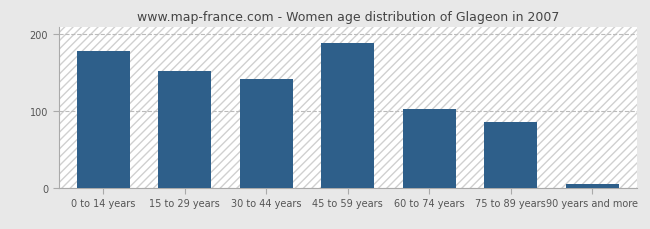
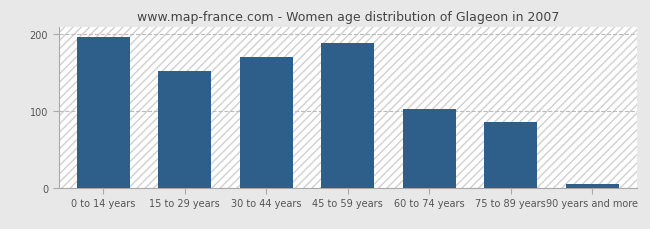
0 to 14 years: 178 -> 196
30 to 44 years: 142 -> 170
